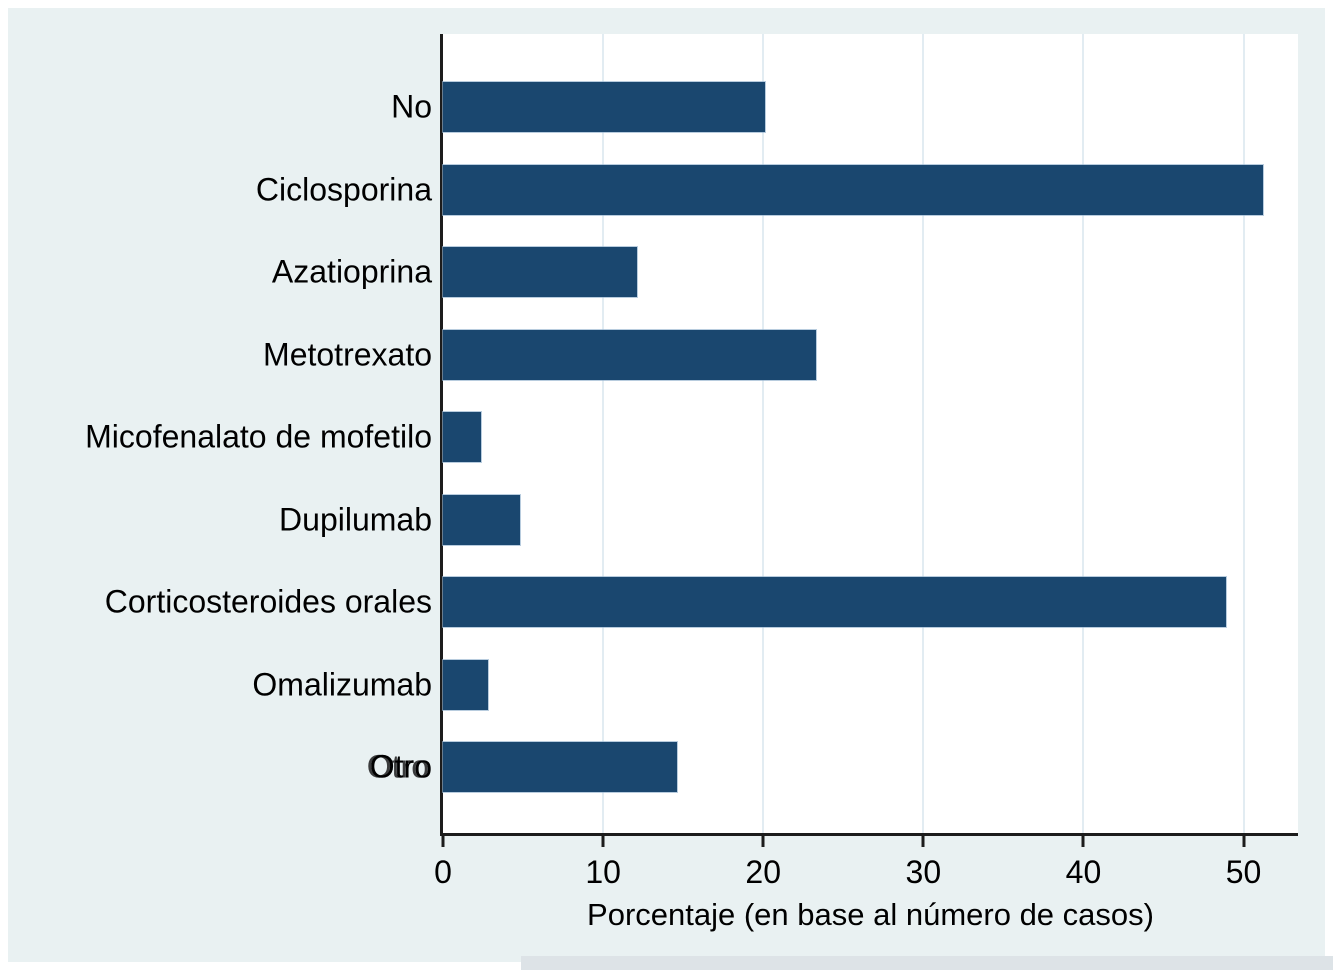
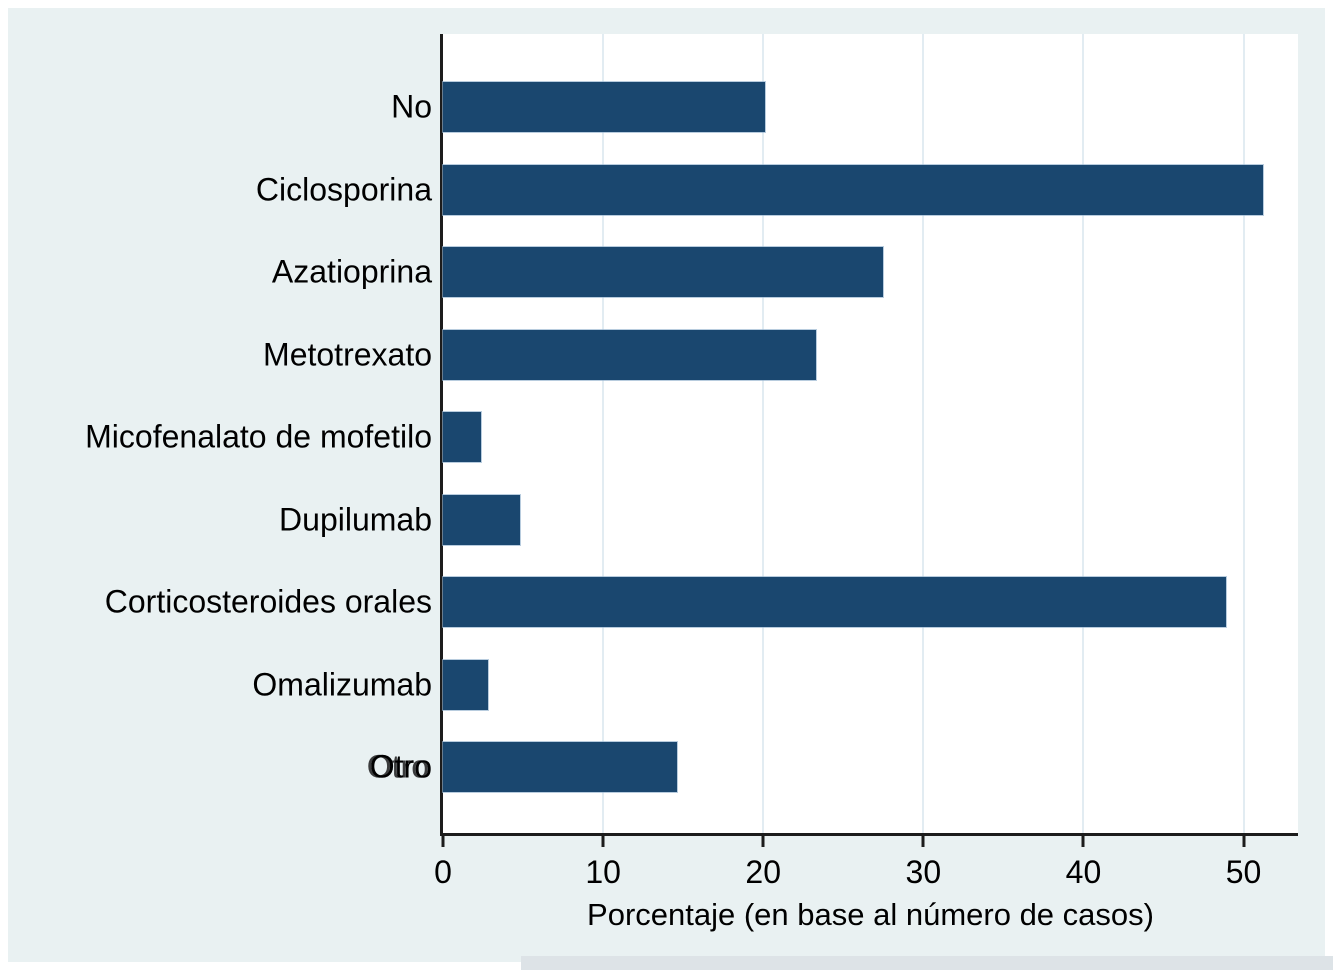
Azatioprina: 12.1 -> 27.5
